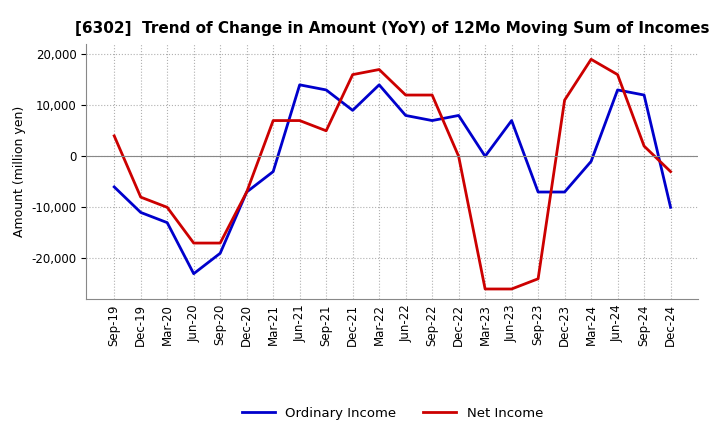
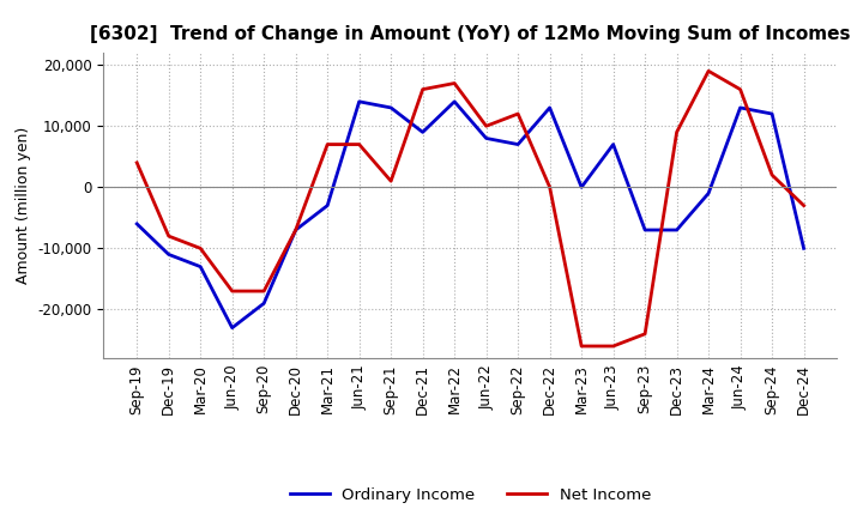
Net Income/Sep-21: 5,000 -> 1,000
Net Income/Jun-22: 12,000 -> 10,000
Ordinary Income/Dec-22: 8,000 -> 13,000
Net Income/Dec-23: 11,000 -> 9,000
